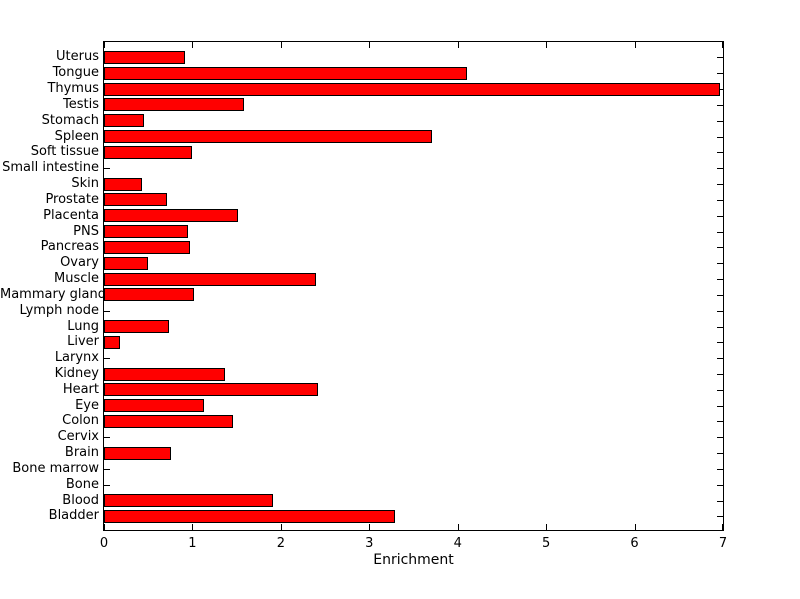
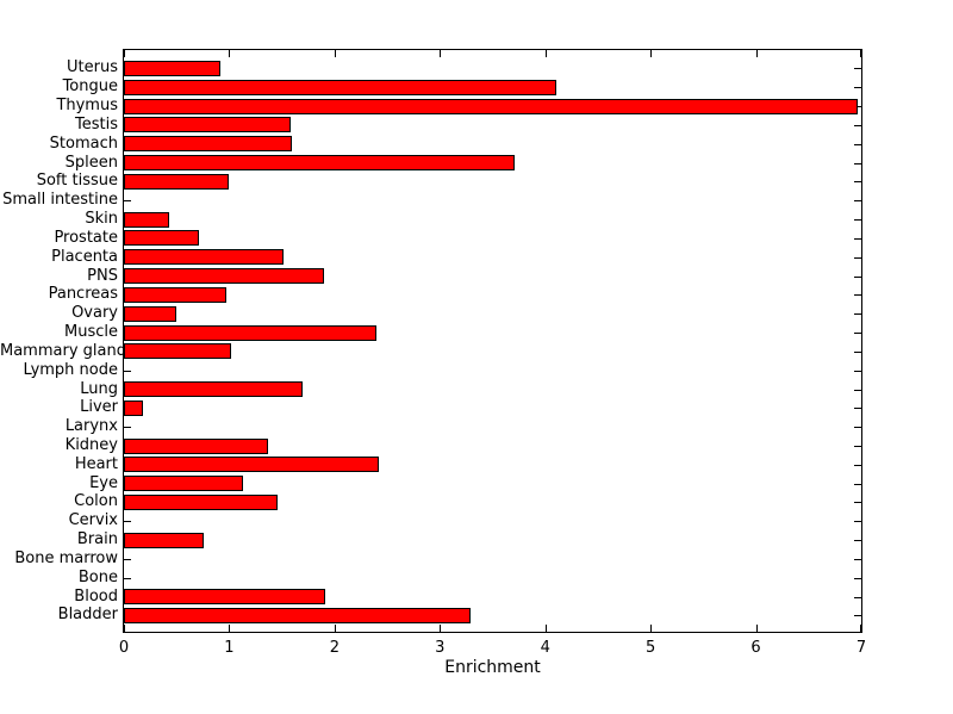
Stomach: 0.5 -> 1.6
PNS: 0.9 -> 1.9
Lung: 0.7 -> 1.7
